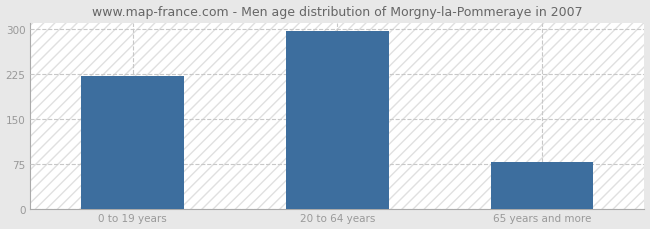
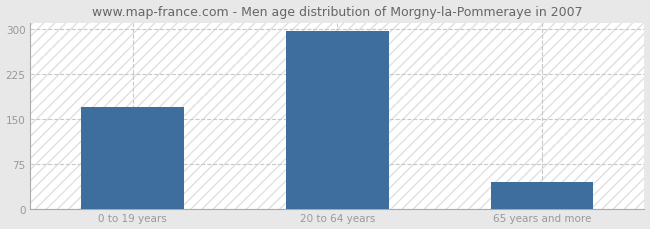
0 to 19 years: 222 -> 170
65 years and more: 78 -> 45
